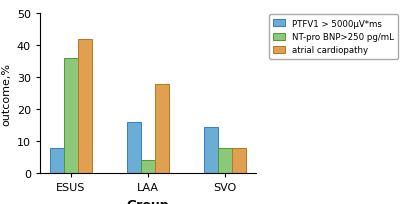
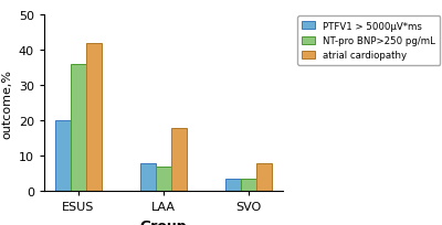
PTFV1 > 5000μV*ms/ESUS: 8.0 -> 20.0
PTFV1 > 5000μV*ms/LAA: 16.0 -> 8.0
NT-pro BNP>250 pg/mL/LAA: 4.0 -> 7.0
atrial cardiopathy/LAA: 28 -> 18
PTFV1 > 5000μV*ms/SVO: 14.5 -> 3.5
NT-pro BNP>250 pg/mL/SVO: 8.0 -> 3.5
